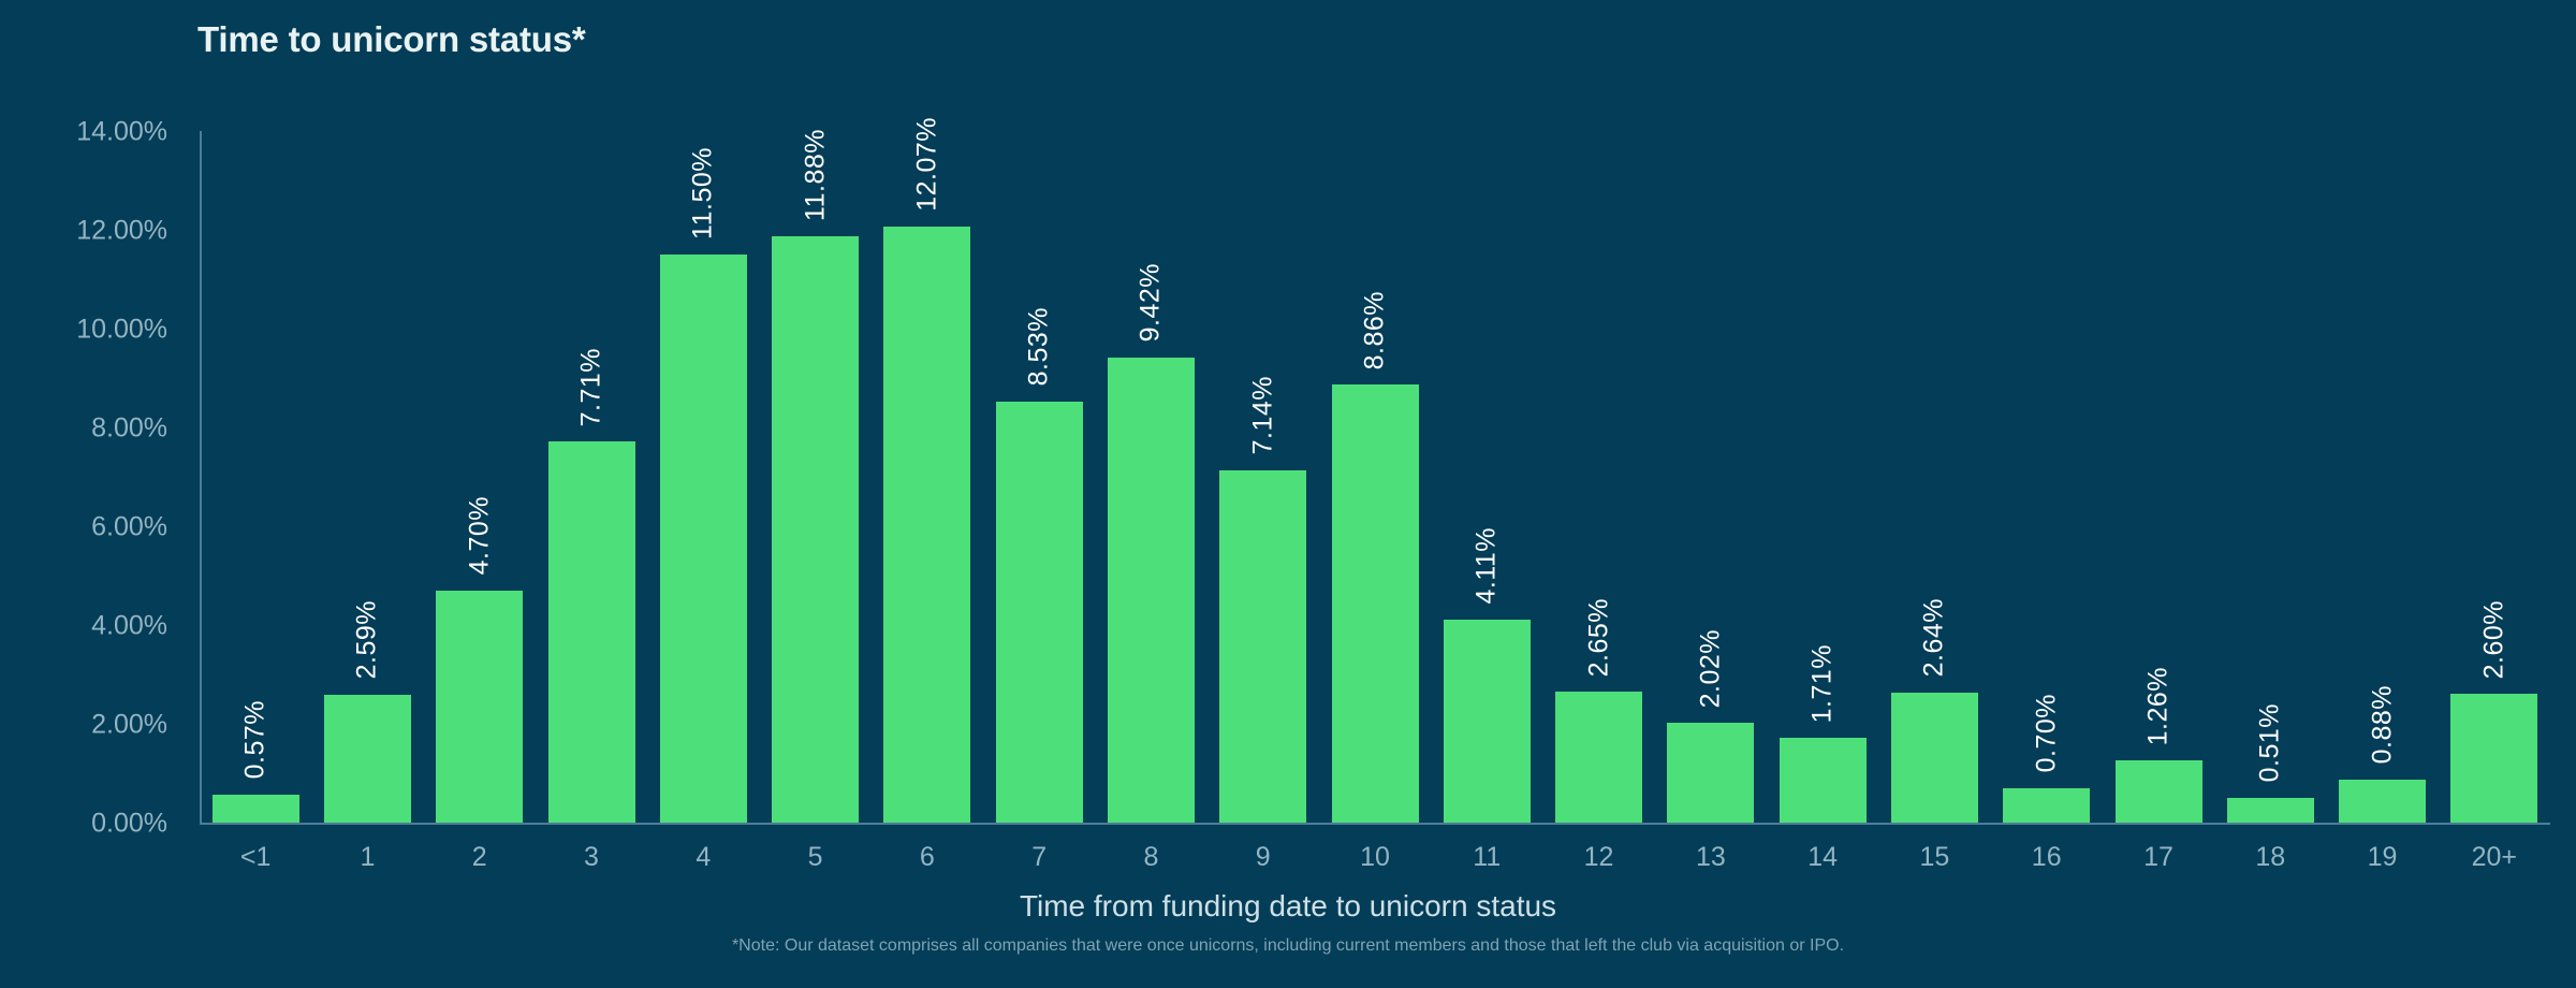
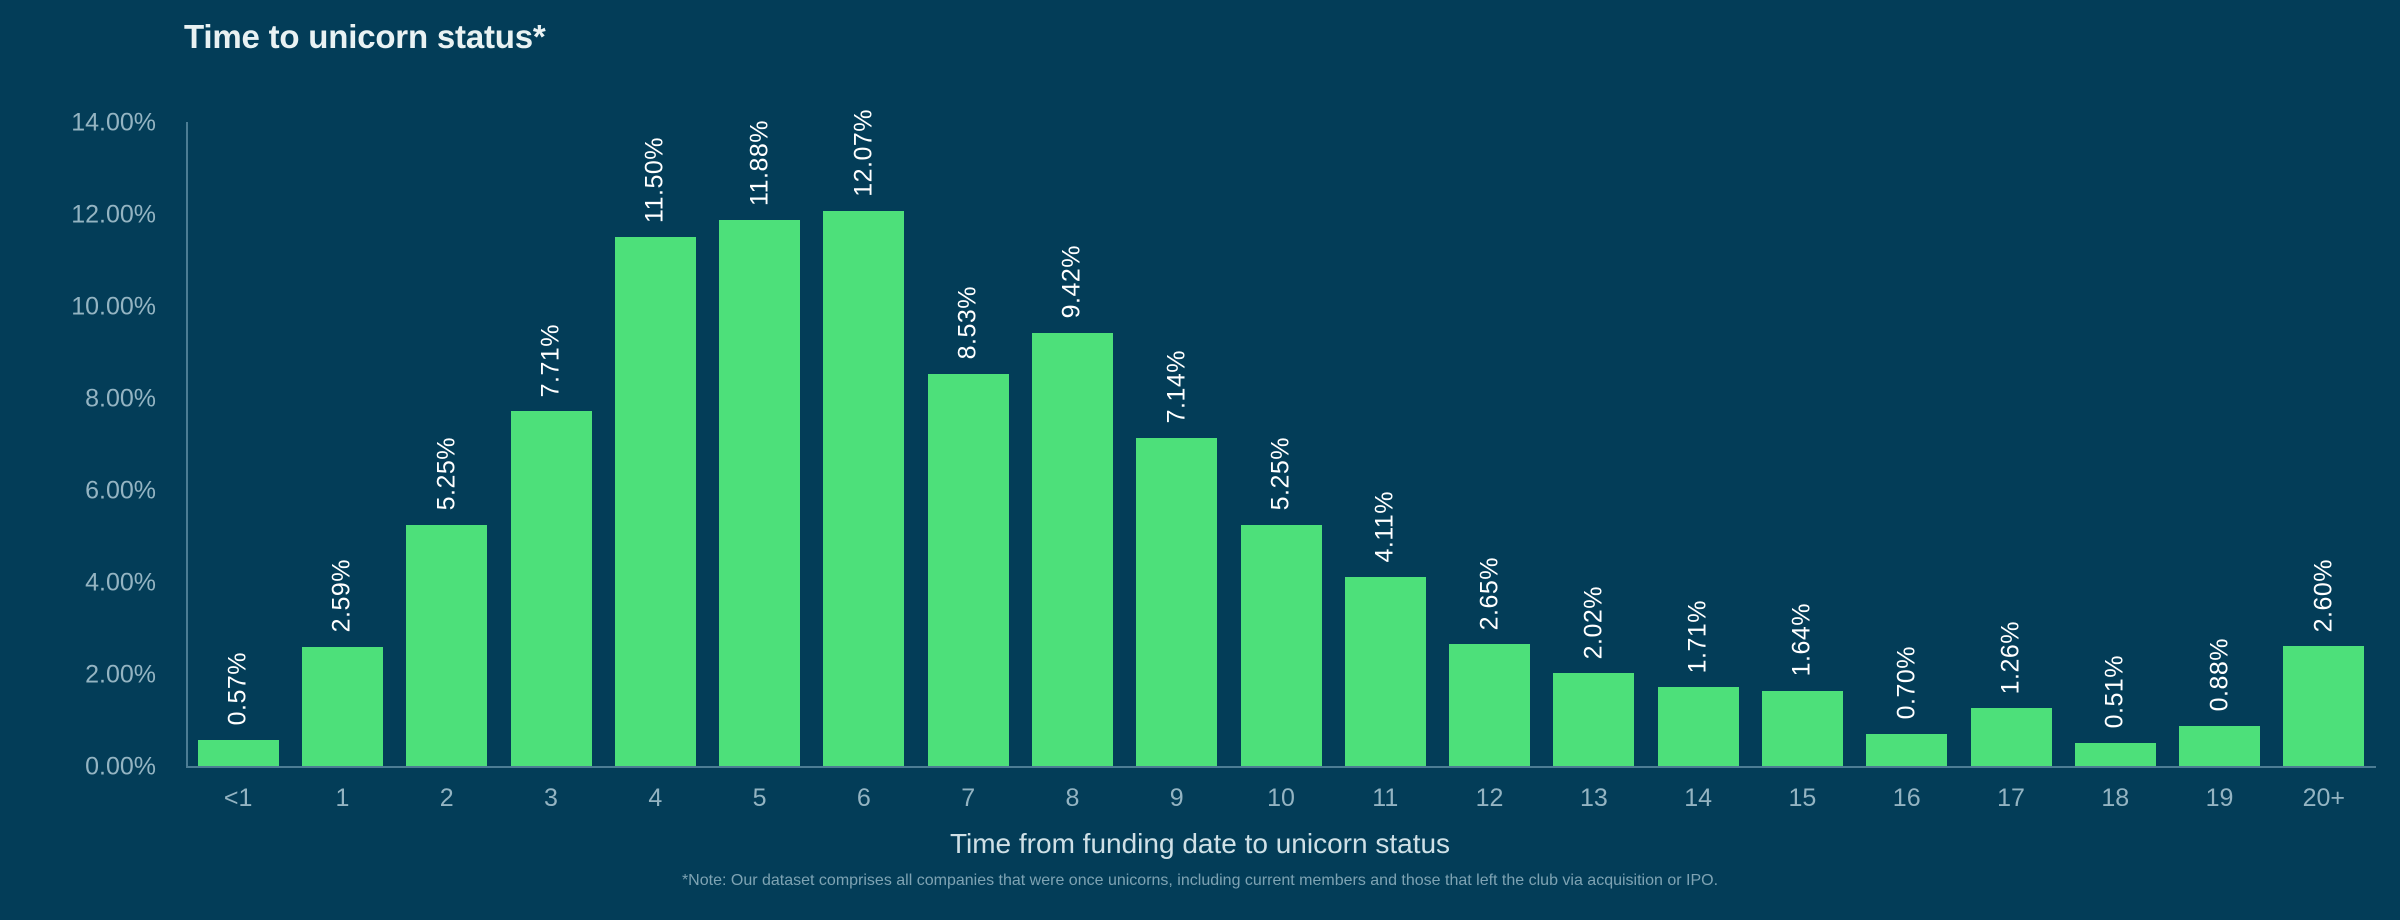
2: 4.70% -> 5.25%
10: 8.86% -> 5.25%
15: 2.64% -> 1.64%
